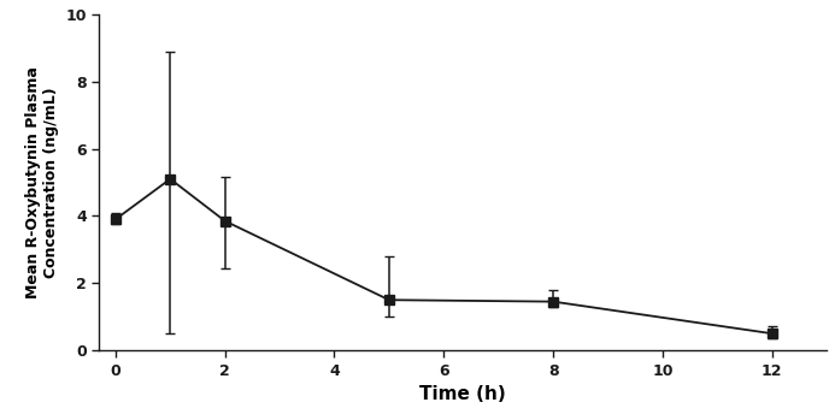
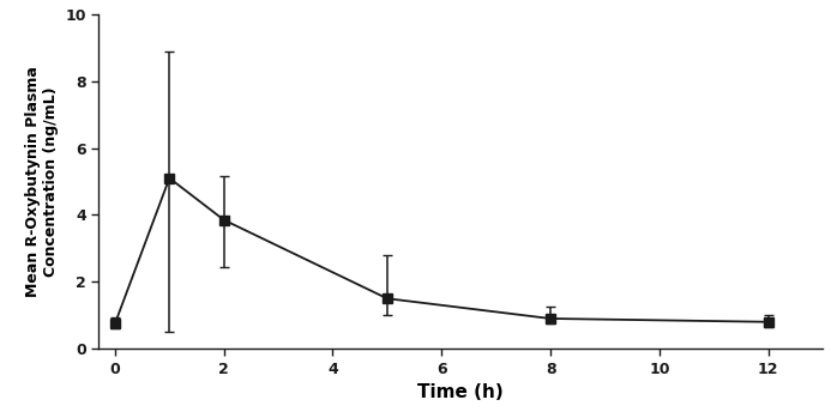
0: 3.90 -> 0.75
8: 1.45 -> 0.90
12: 0.50 -> 0.80
